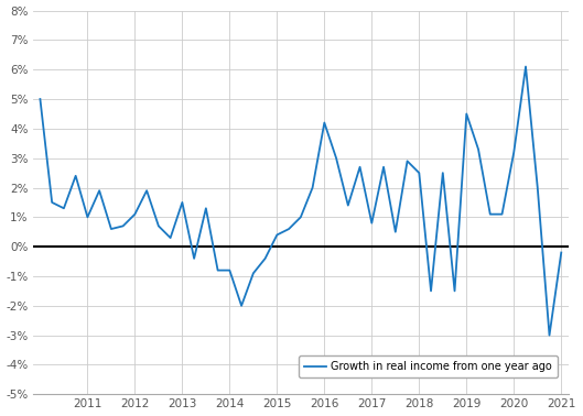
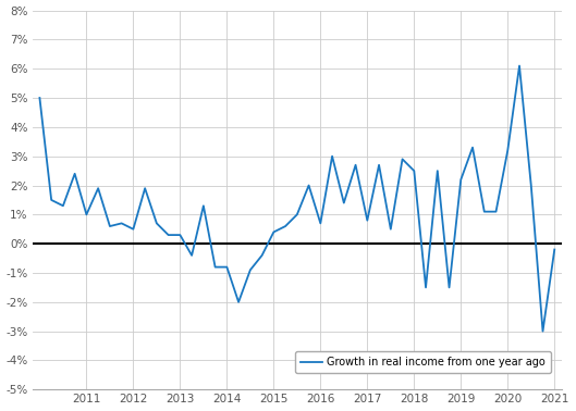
2012: 1.1% -> 0.5%
2013: 1.5% -> 0.3%
2016: 4.2% -> 0.7%
2019: 4.5% -> 2.2%
